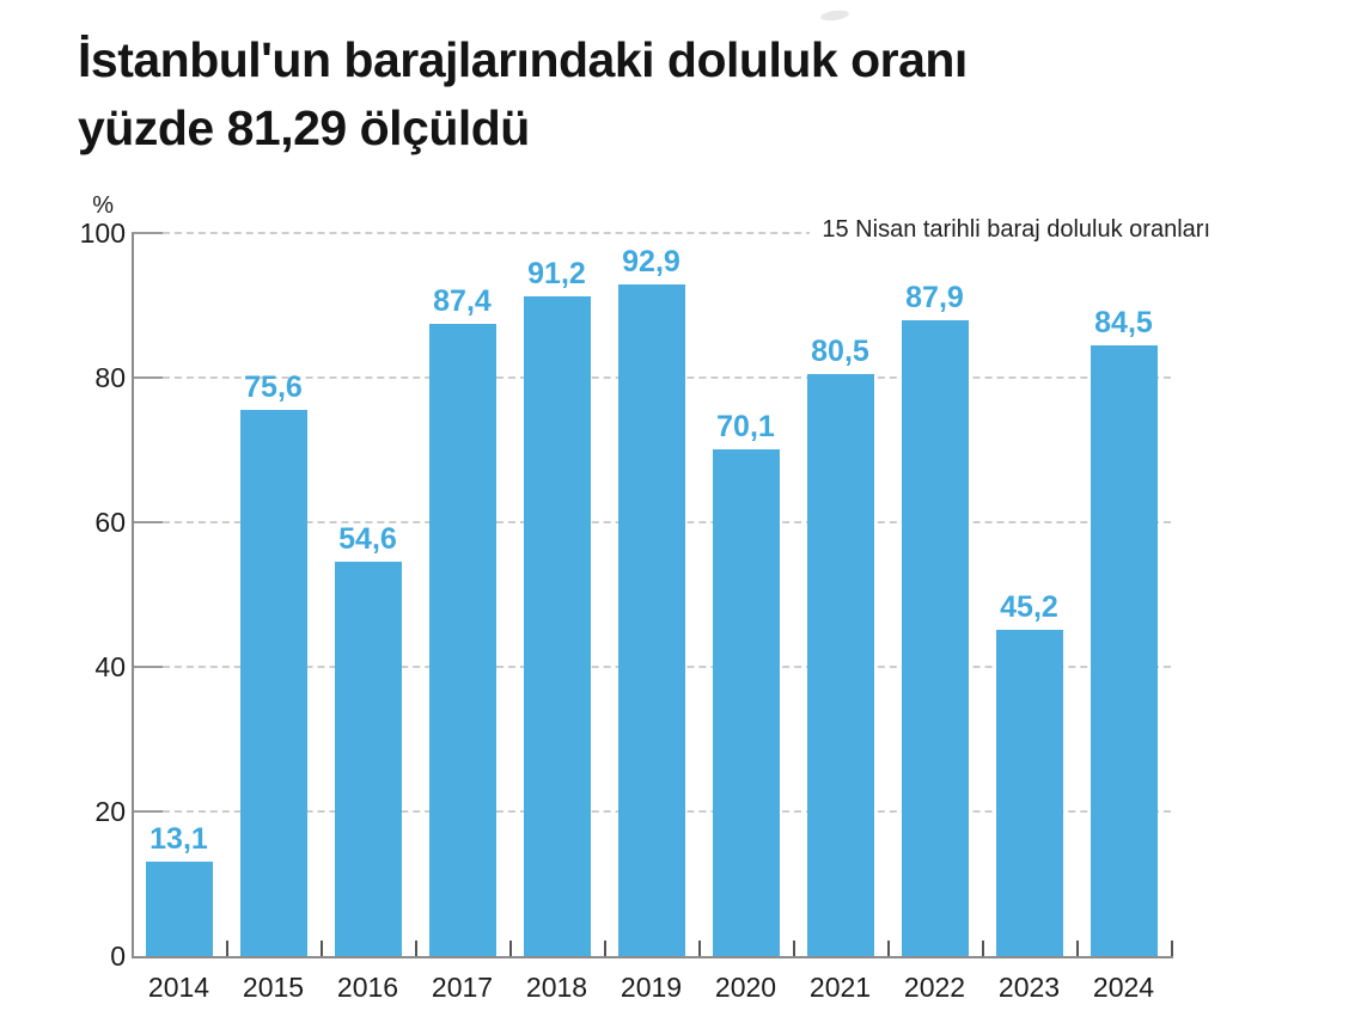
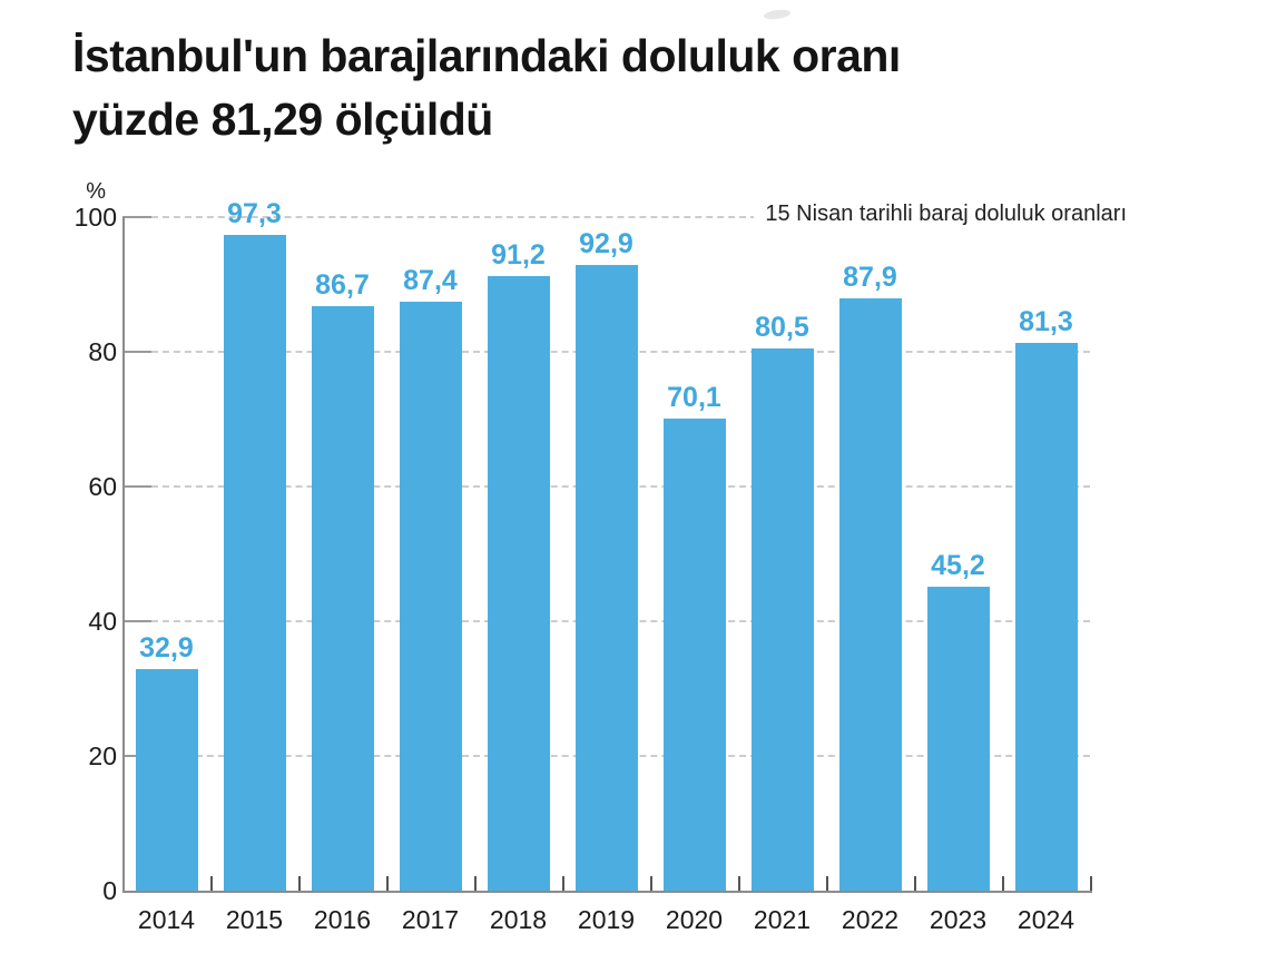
2014: 13,1 -> 32,9
2015: 75,6 -> 97,3
2016: 54,6 -> 86,7
2024: 84,5 -> 81,3
